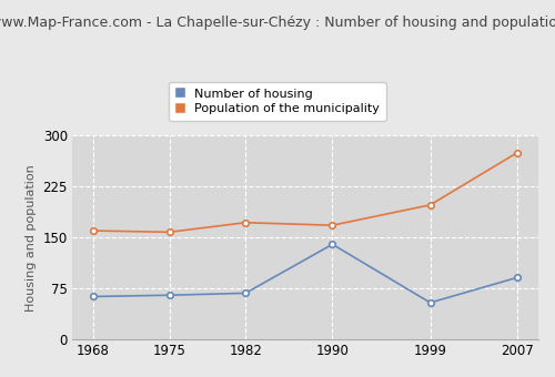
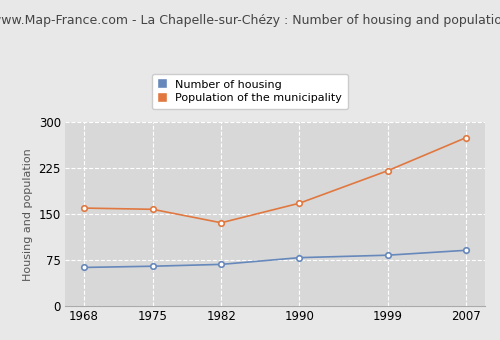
Population of the municipality/1982: 172 -> 136
Number of housing/1990: 140 -> 79
Number of housing/1999: 54 -> 83
Population of the municipality/1999: 198 -> 221
